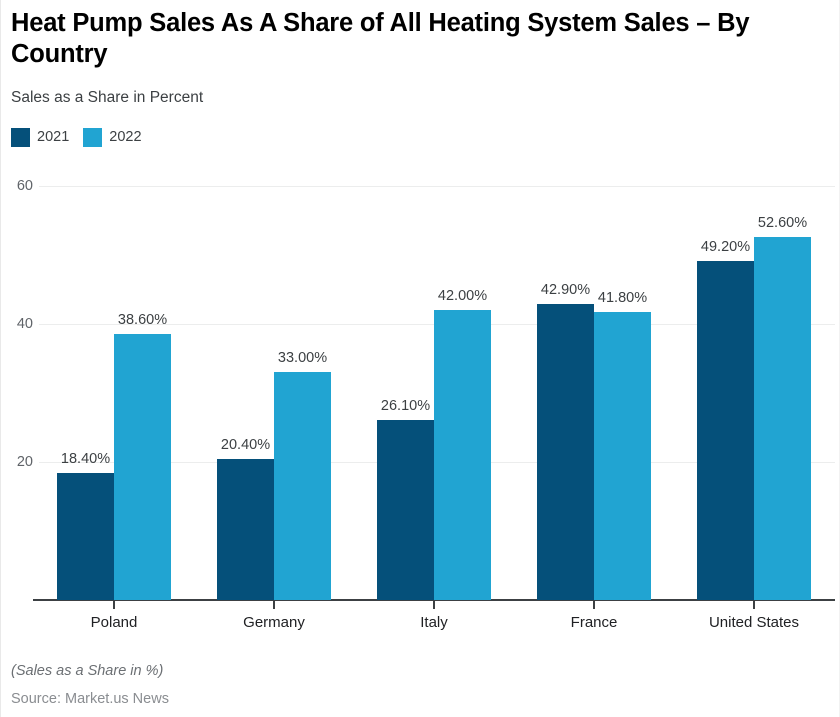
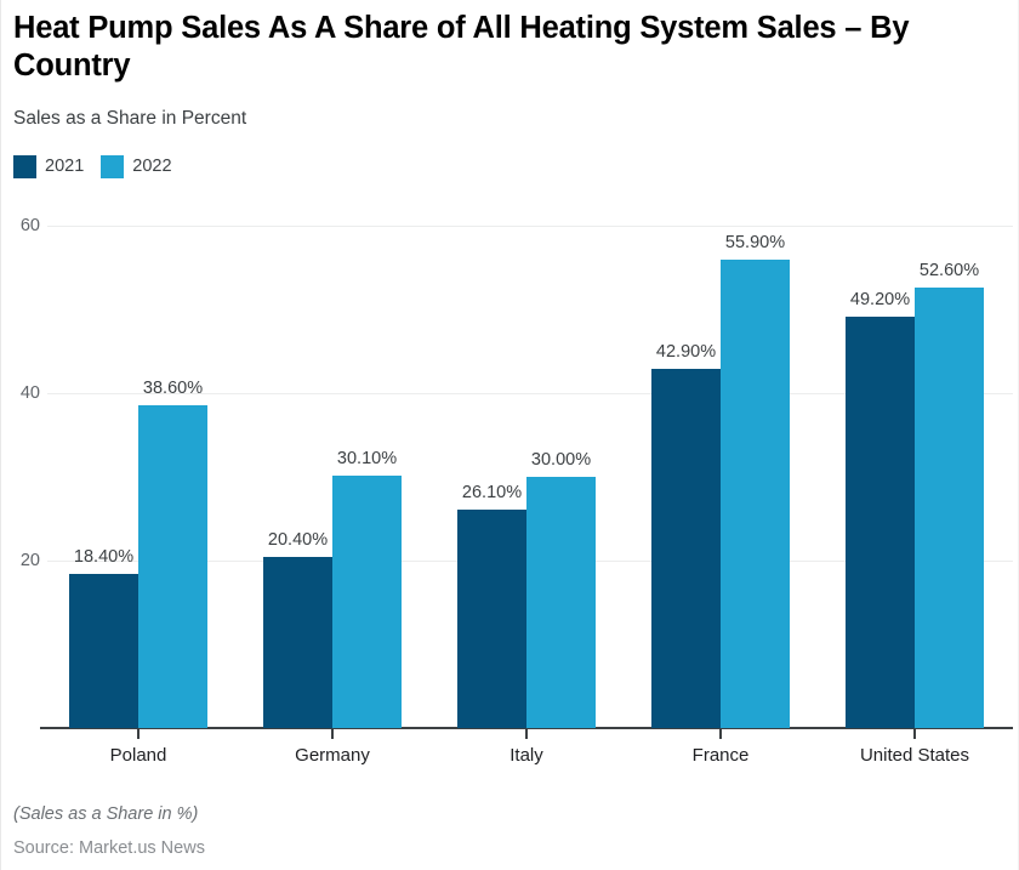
2022/Germany: 33.00% -> 30.10%
2022/Italy: 42.00% -> 30.00%
2022/France: 41.80% -> 55.90%
